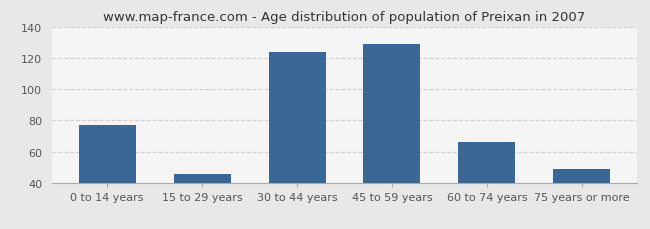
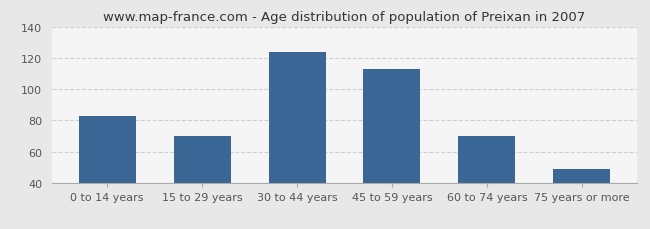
0 to 14 years: 77 -> 83
15 to 29 years: 46 -> 70
45 to 59 years: 129 -> 113
60 to 74 years: 66 -> 70
